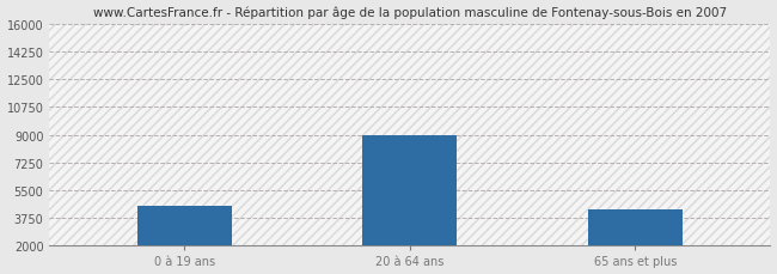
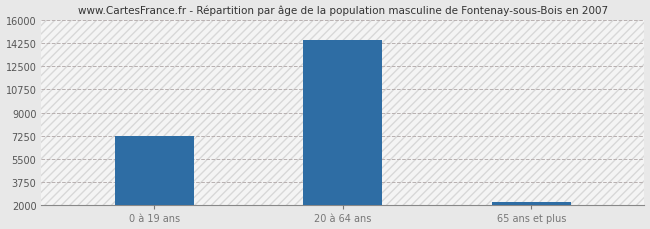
0 à 19 ans: 4500 -> 7200
20 à 64 ans: 9000 -> 14500
65 ans et plus: 4300 -> 2200
